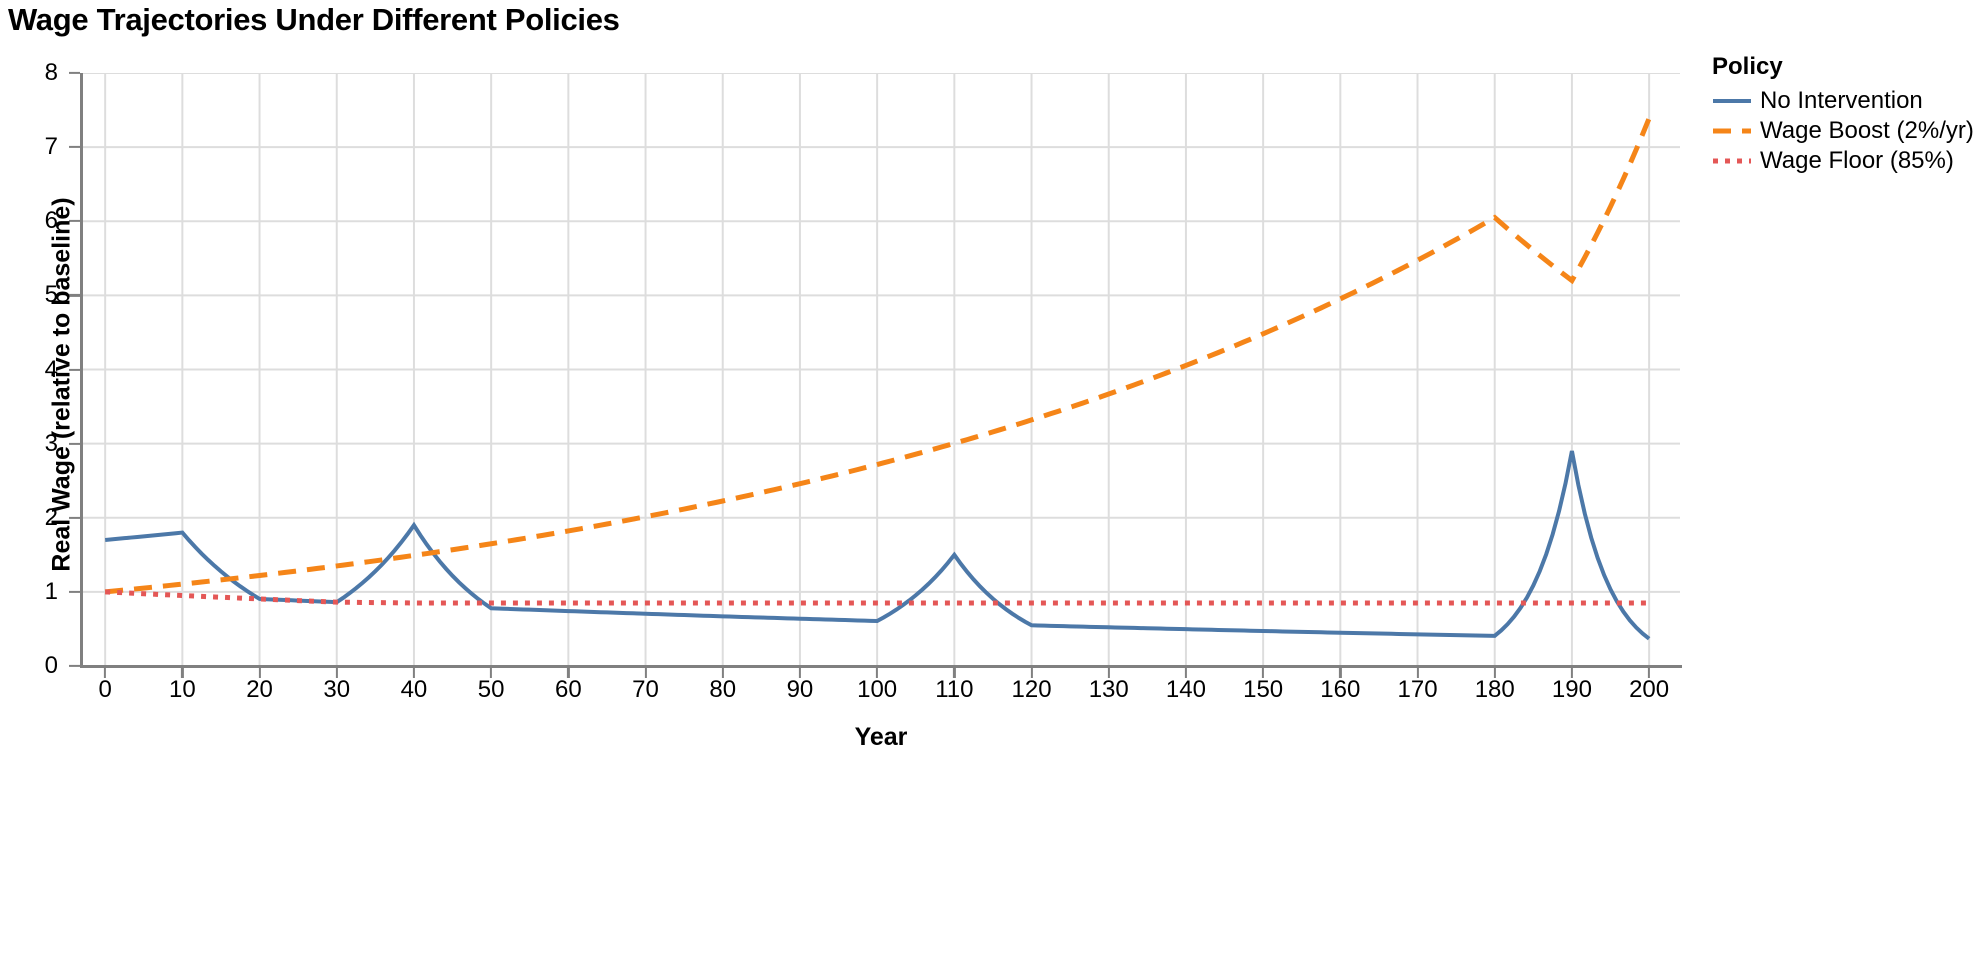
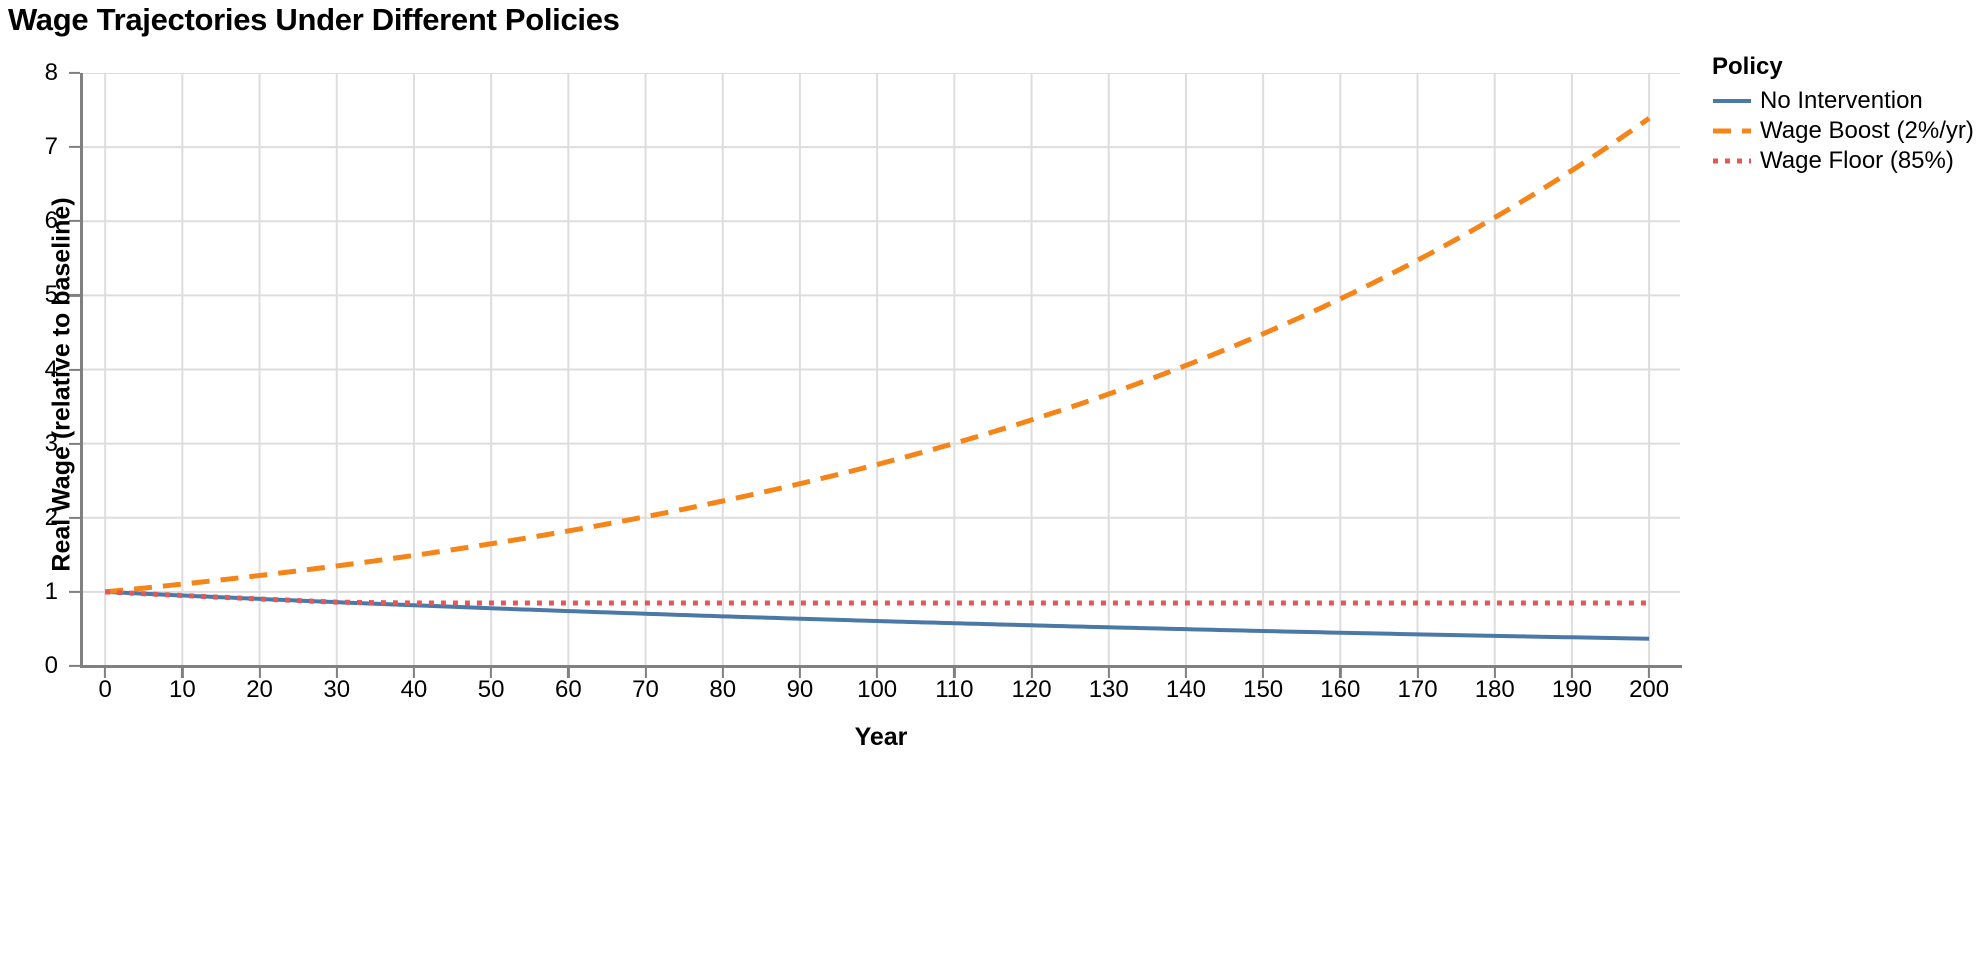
No Intervention/0: 1.7 -> 1.0
No Intervention/10: 1.8 -> 1.0
No Intervention/40: 1.9 -> 0.8
No Intervention/110: 1.5 -> 0.6
No Intervention/190: 2.9 -> 0.4
Wage Boost (2%/yr)/190: 5.2 -> 6.7
